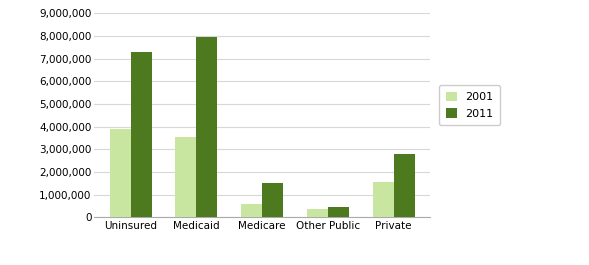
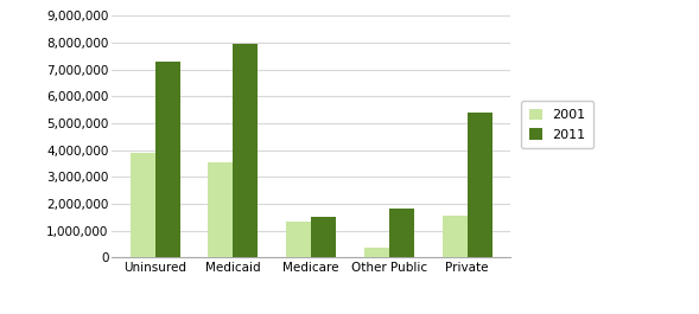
2001/Medicare: 600,000 -> 1,350,000
2011/Other Public: 450,000 -> 1,800,000
2011/Private: 2,800,000 -> 5,400,000
